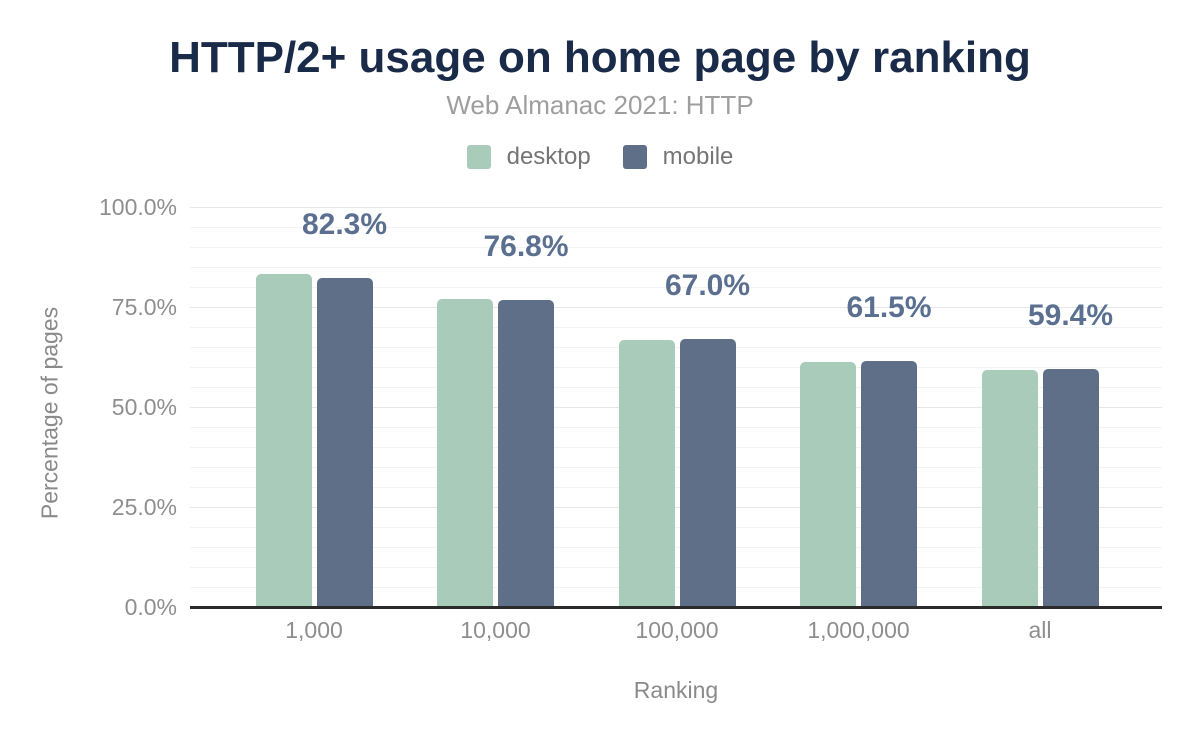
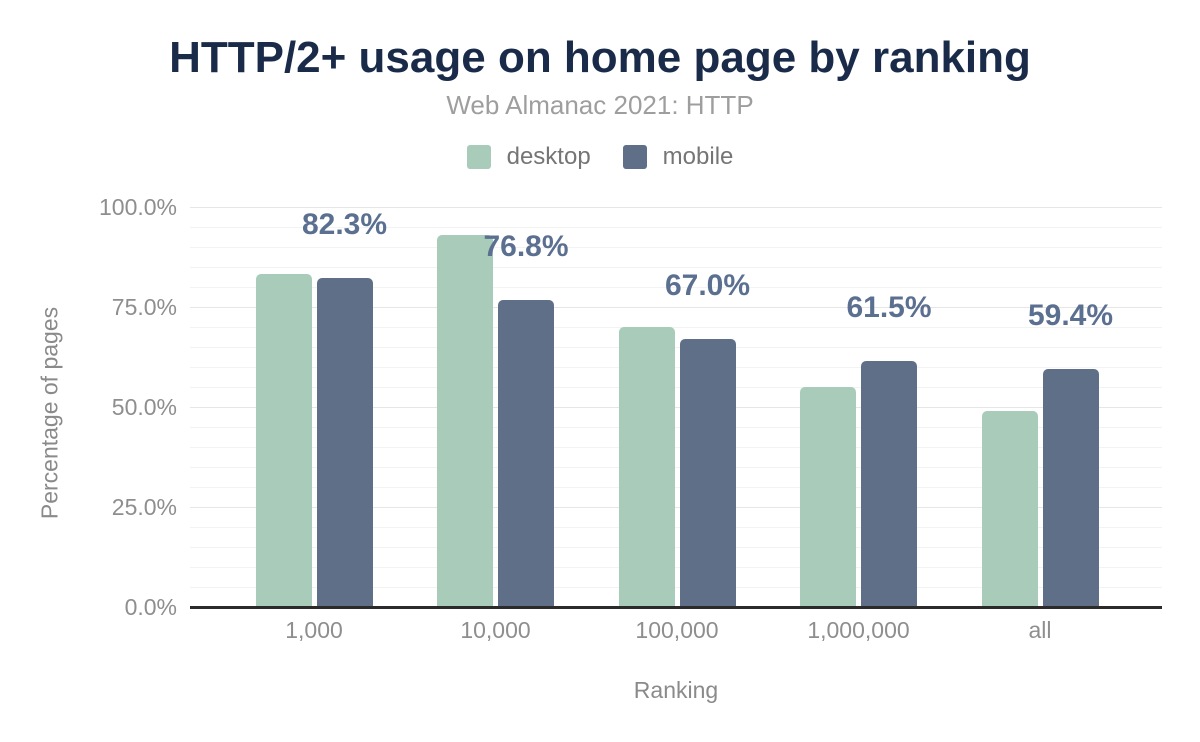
desktop/10,000: 77% -> 93%
desktop/100,000: 67% -> 70%
desktop/1,000,000: 61% -> 55%
desktop/all: 59% -> 49%
